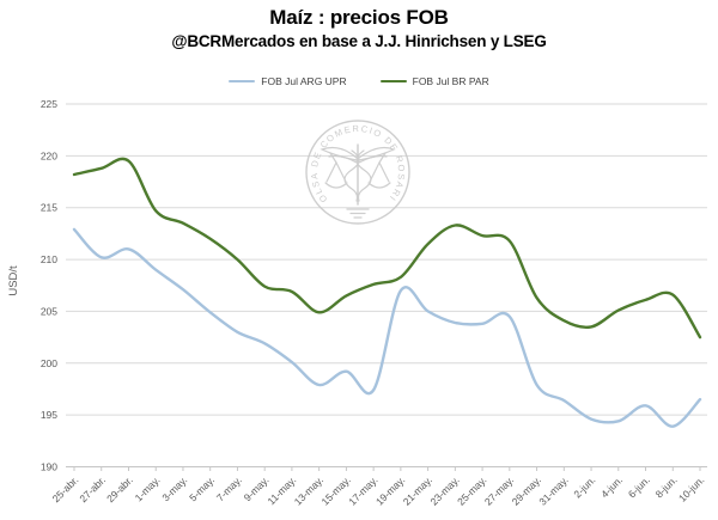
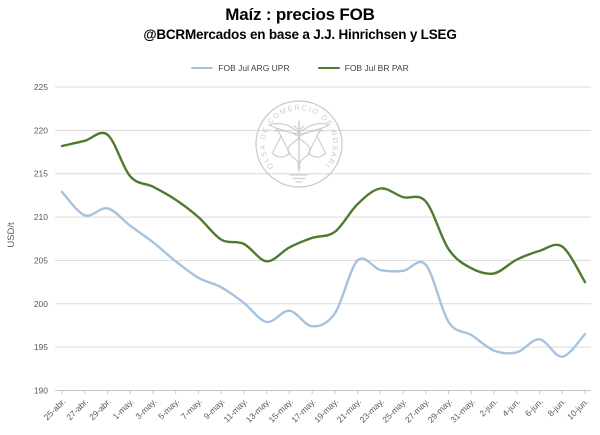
FOB Jul ARG UPR/19-may.: 207 -> 199
